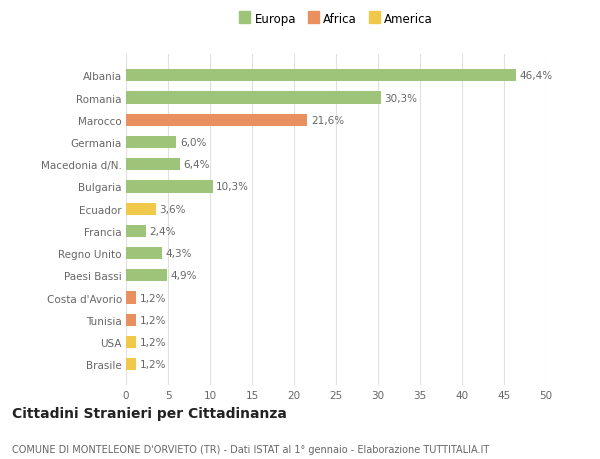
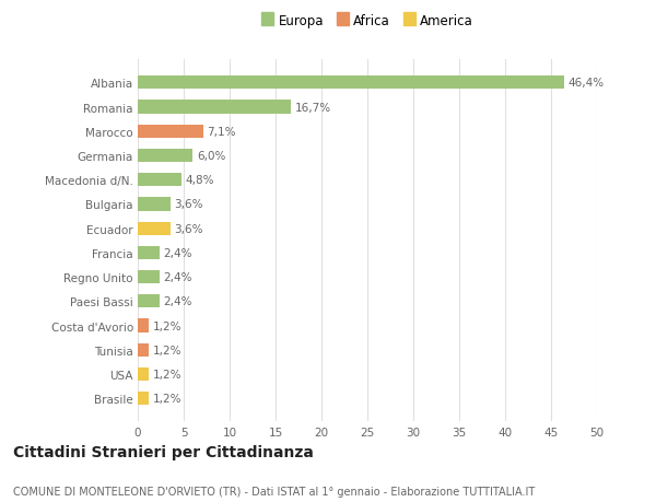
Romania: 30,3% -> 16,7%
Marocco: 21,6% -> 7,1%
Macedonia d/N.: 6,4% -> 4,8%
Bulgaria: 10,3% -> 3,6%
Regno Unito: 4,3% -> 2,4%
Paesi Bassi: 4,9% -> 2,4%
